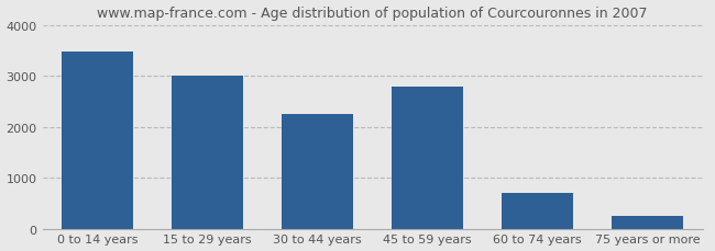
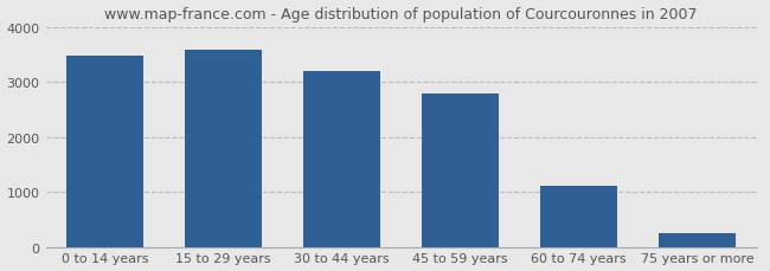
15 to 29 years: 3000 -> 3580
30 to 44 years: 2250 -> 3200
60 to 74 years: 700 -> 1120
